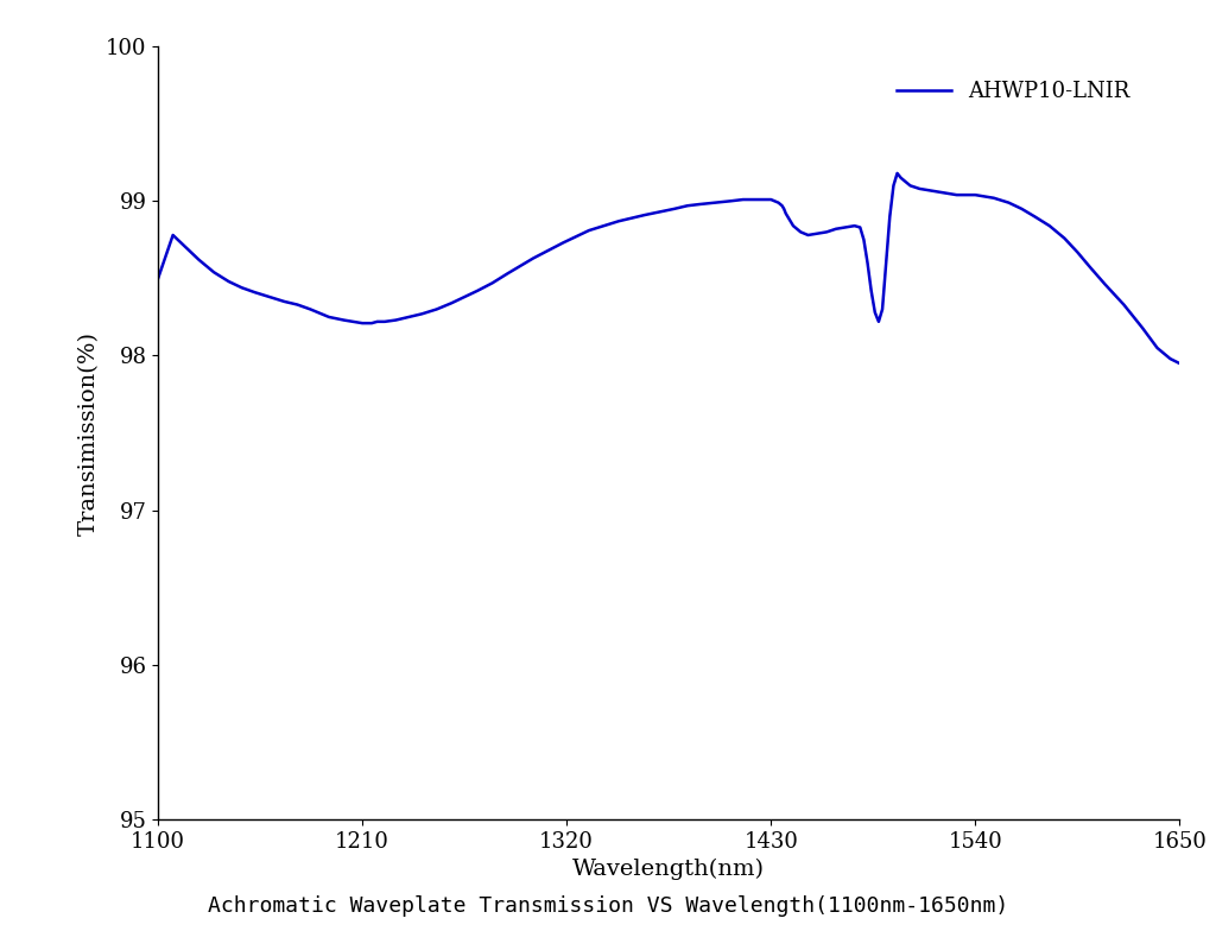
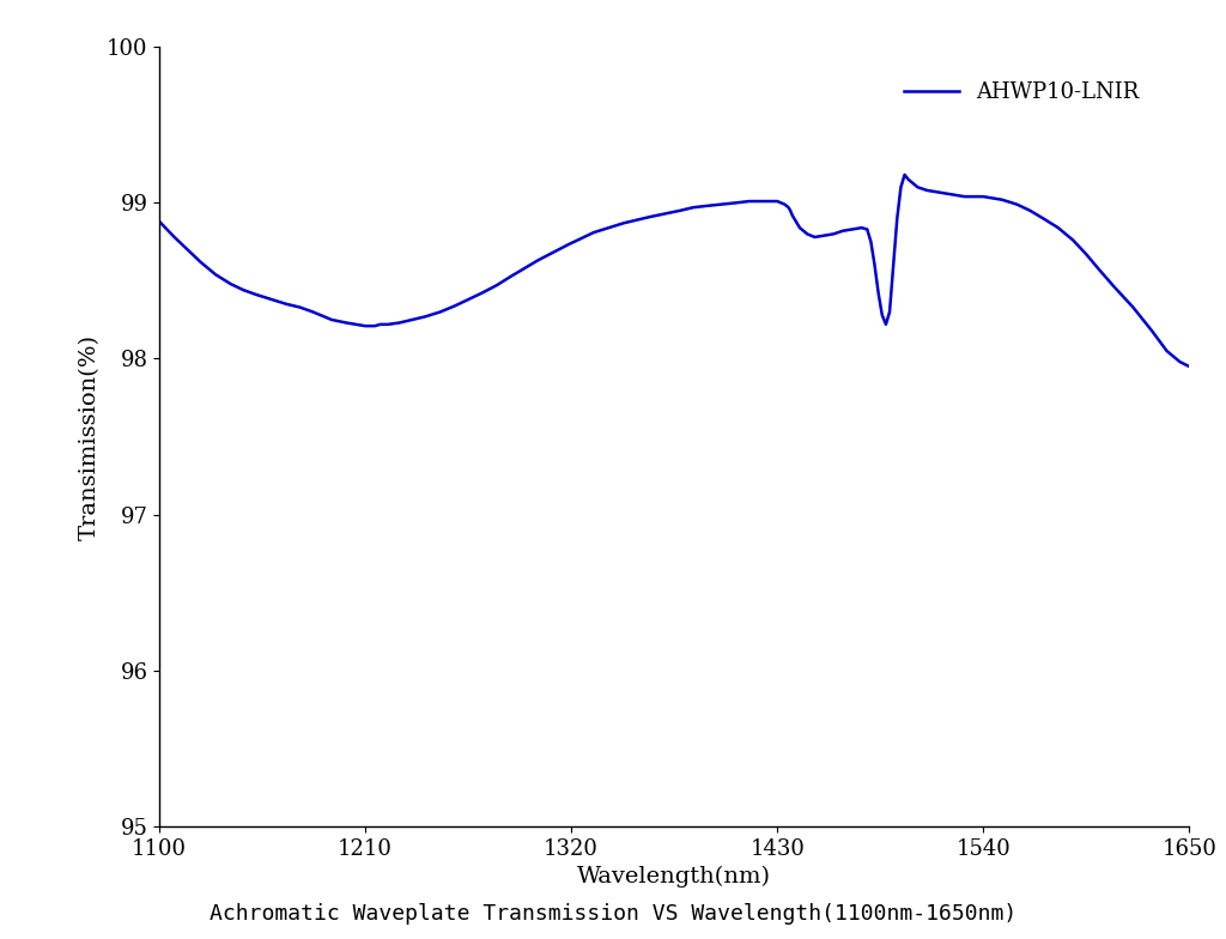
1100: 98.50 -> 98.88
